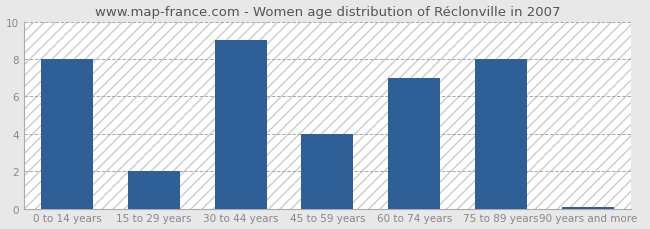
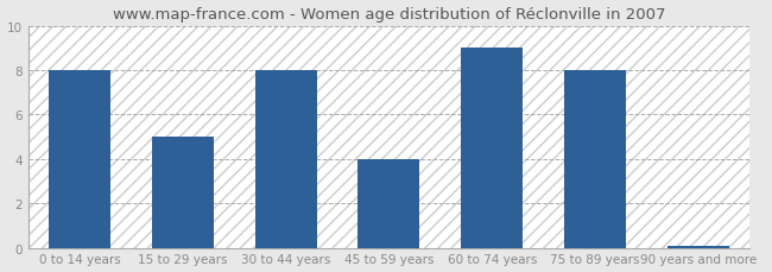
15 to 29 years: 2.0 -> 5.0
30 to 44 years: 9.0 -> 8.0
60 to 74 years: 7.0 -> 9.0
